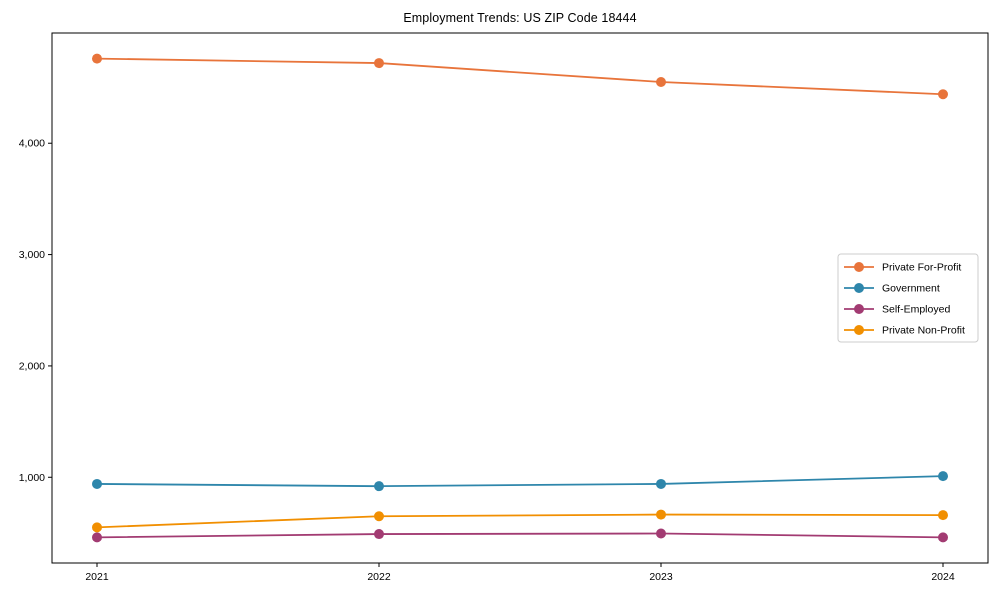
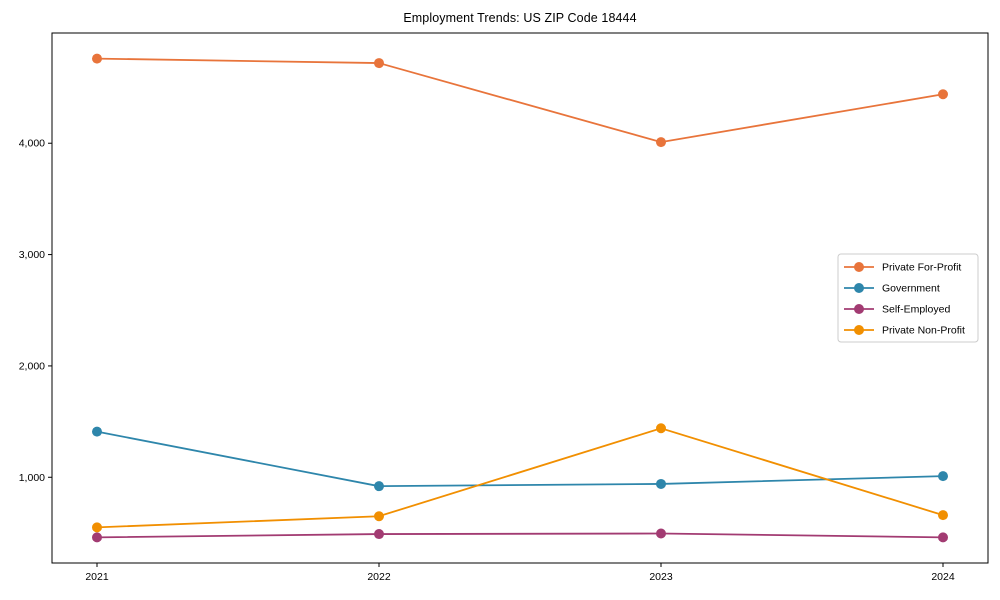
Government/2021: 940 -> 1410
Private For-Profit/2023: 4550 -> 4010
Private Non-Profit/2023: 660 -> 1440
